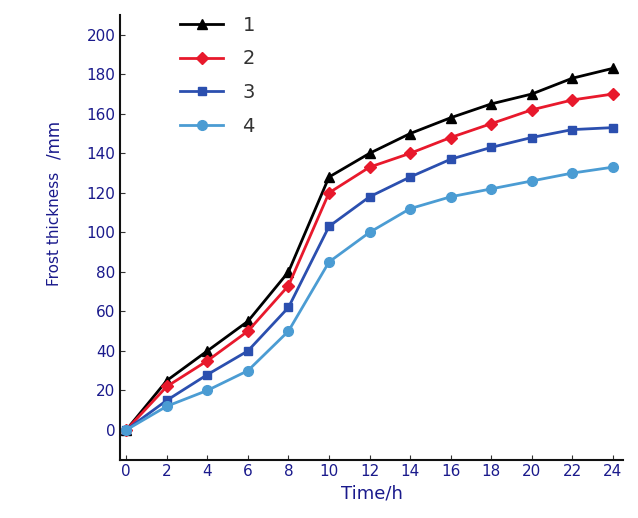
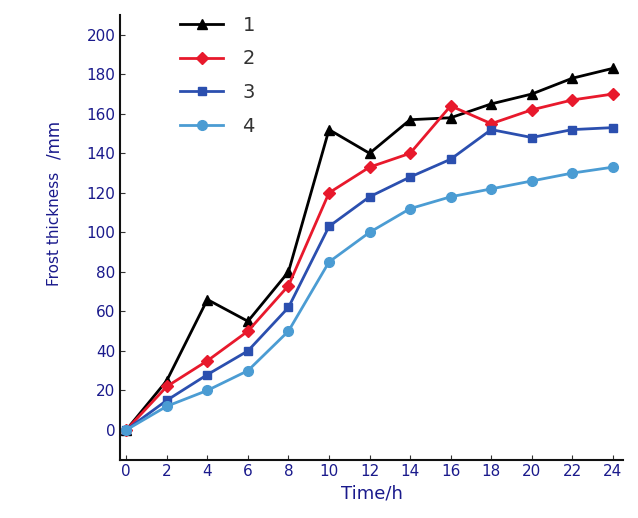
1/4: 40 -> 66
1/10: 128 -> 152
1/14: 150 -> 157
2/16: 148 -> 164
3/18: 143 -> 152
